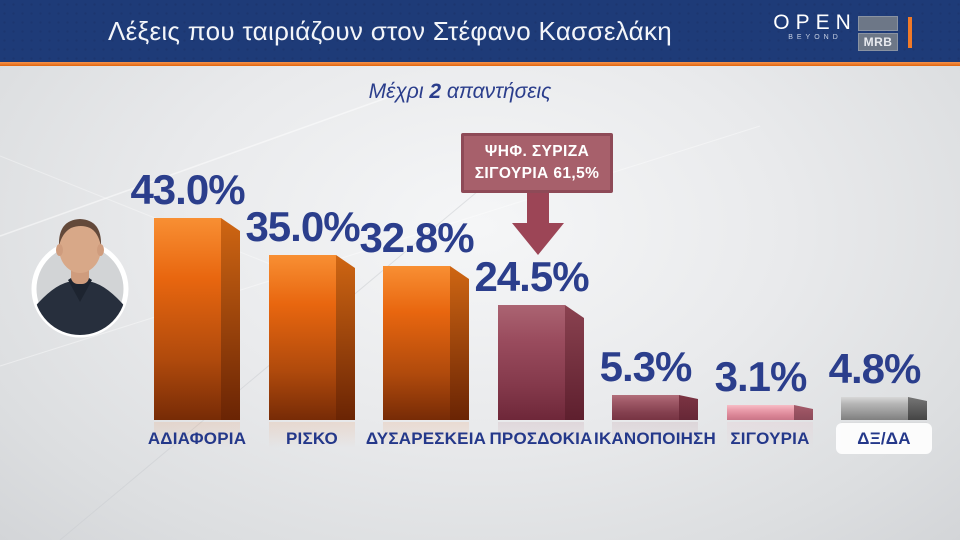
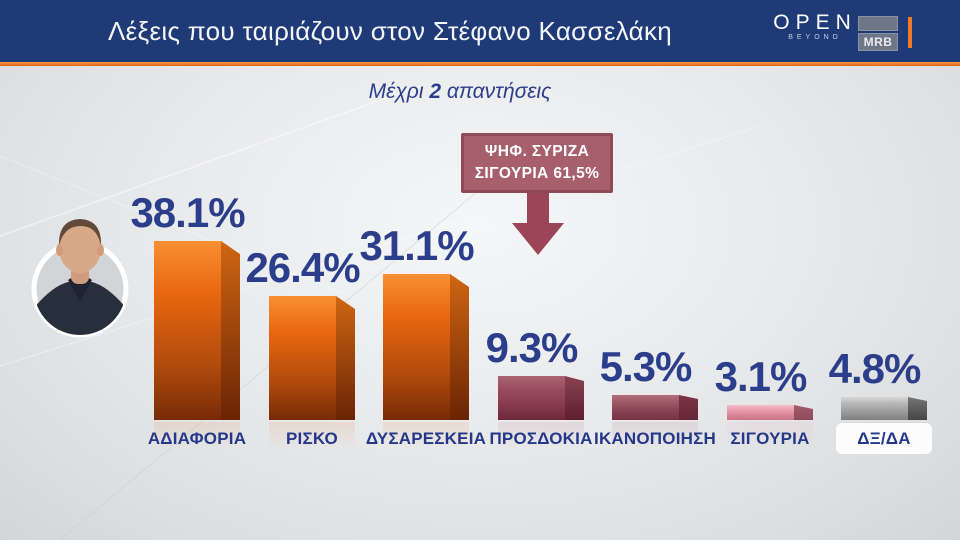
ΑΔΙΑΦΟΡΙΑ: 43.0% -> 38.1%
ΡΙΣΚΟ: 35.0% -> 26.4%
ΔΥΣΑΡΕΣΚΕΙΑ: 32.8% -> 31.1%
ΠΡΟΣΔΟΚΙΑ: 24.5% -> 9.3%
